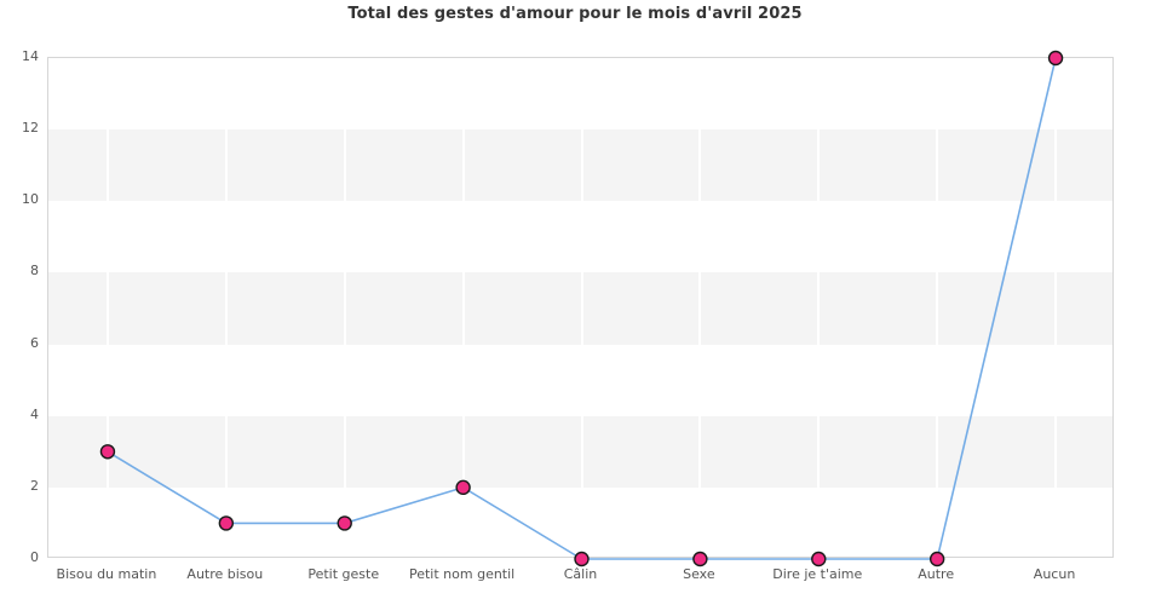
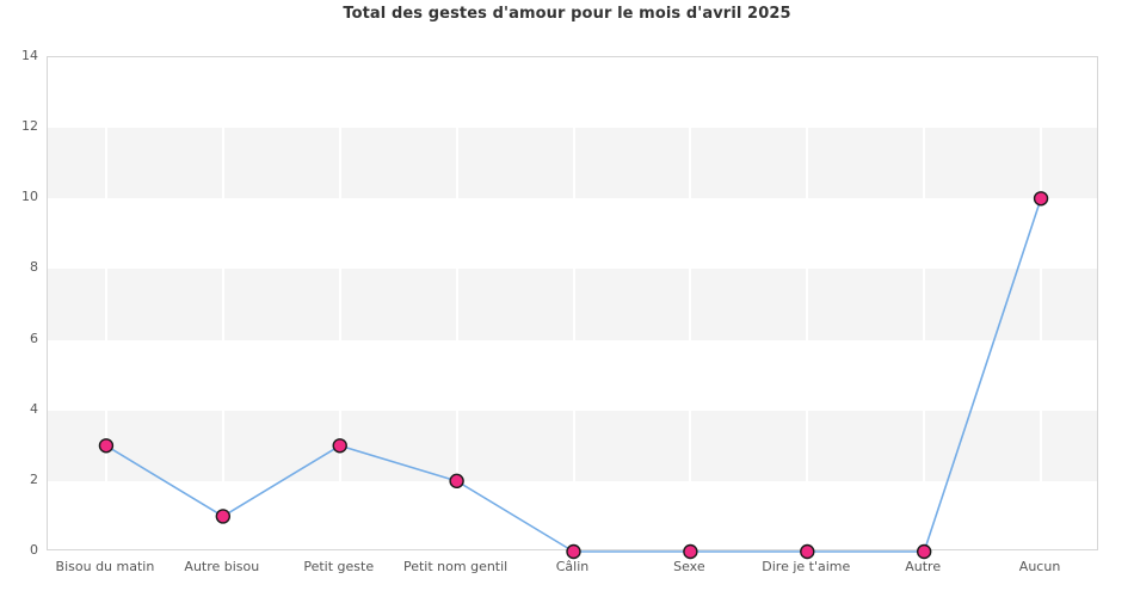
Petit geste: 1 -> 3
Aucun: 14 -> 10
